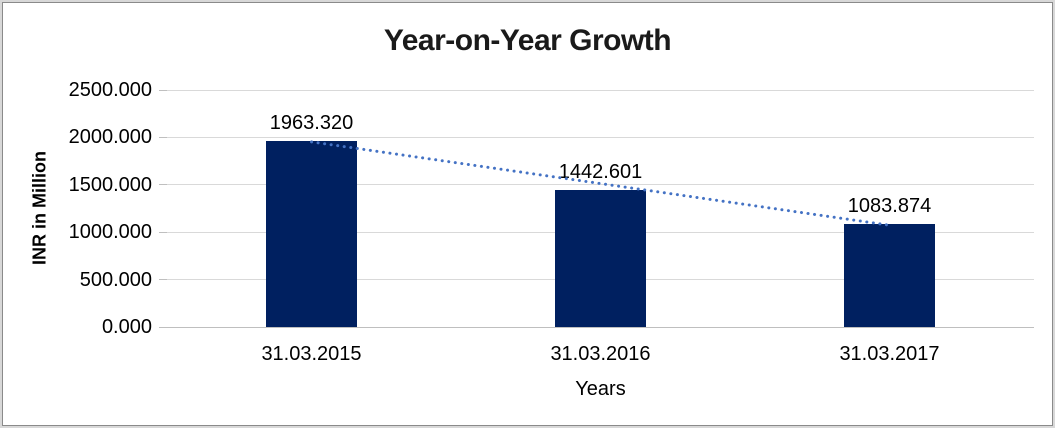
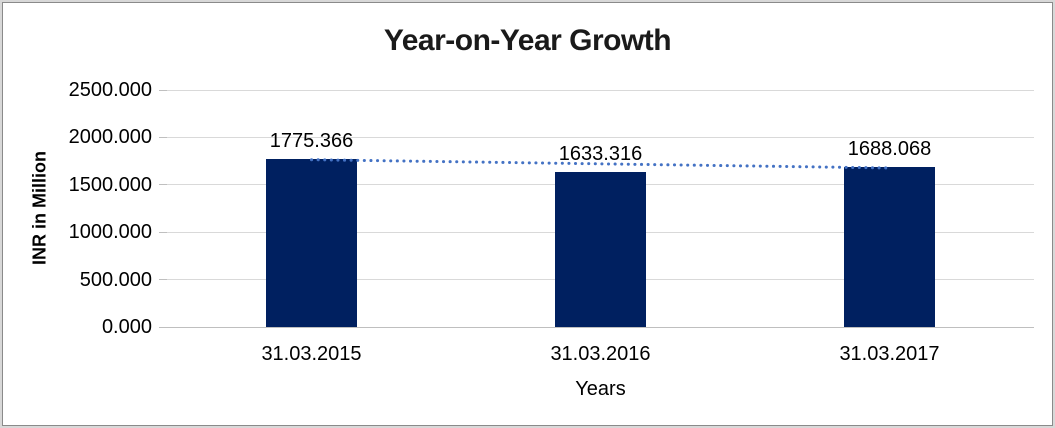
31.03.2015: 1963.320 -> 1775.366
31.03.2016: 1442.601 -> 1633.316
31.03.2017: 1083.874 -> 1688.068
